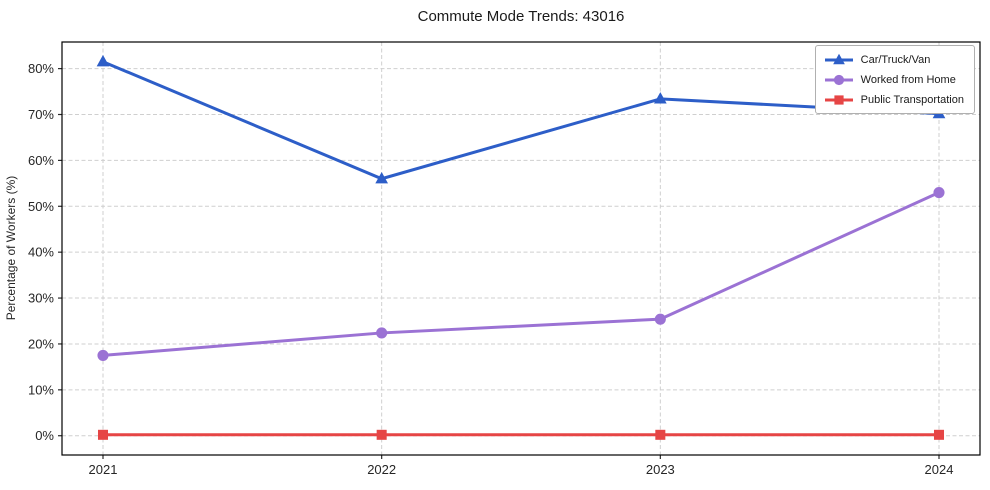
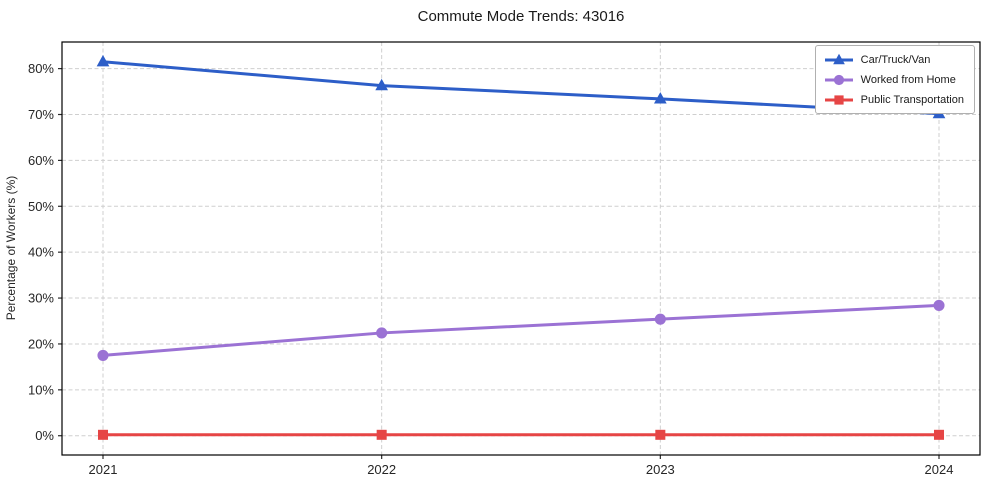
Car/Truck/Van/2022: 56% -> 76%
Worked from Home/2024: 53% -> 28%
